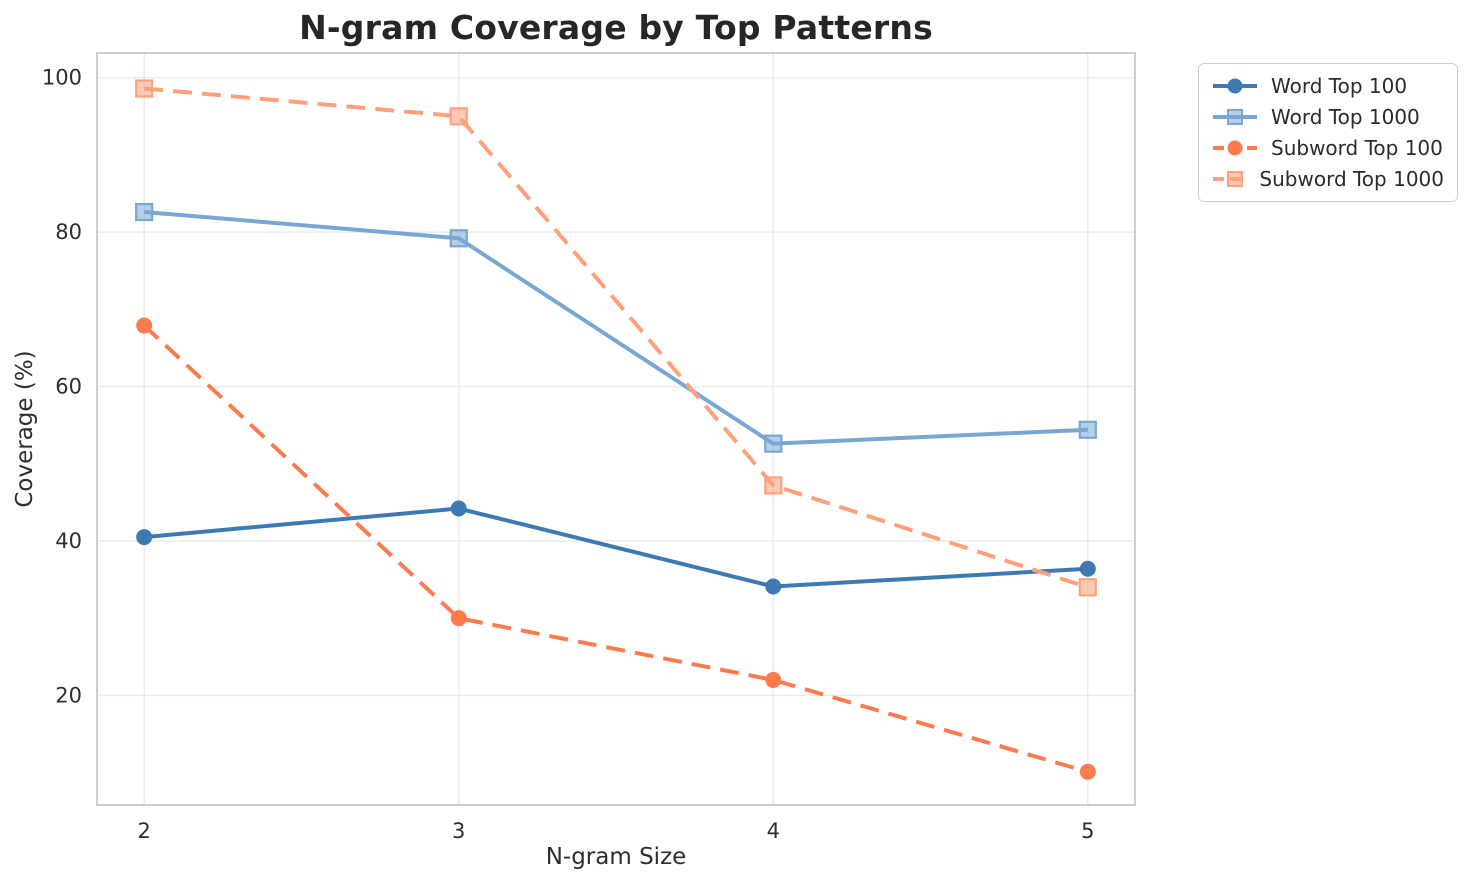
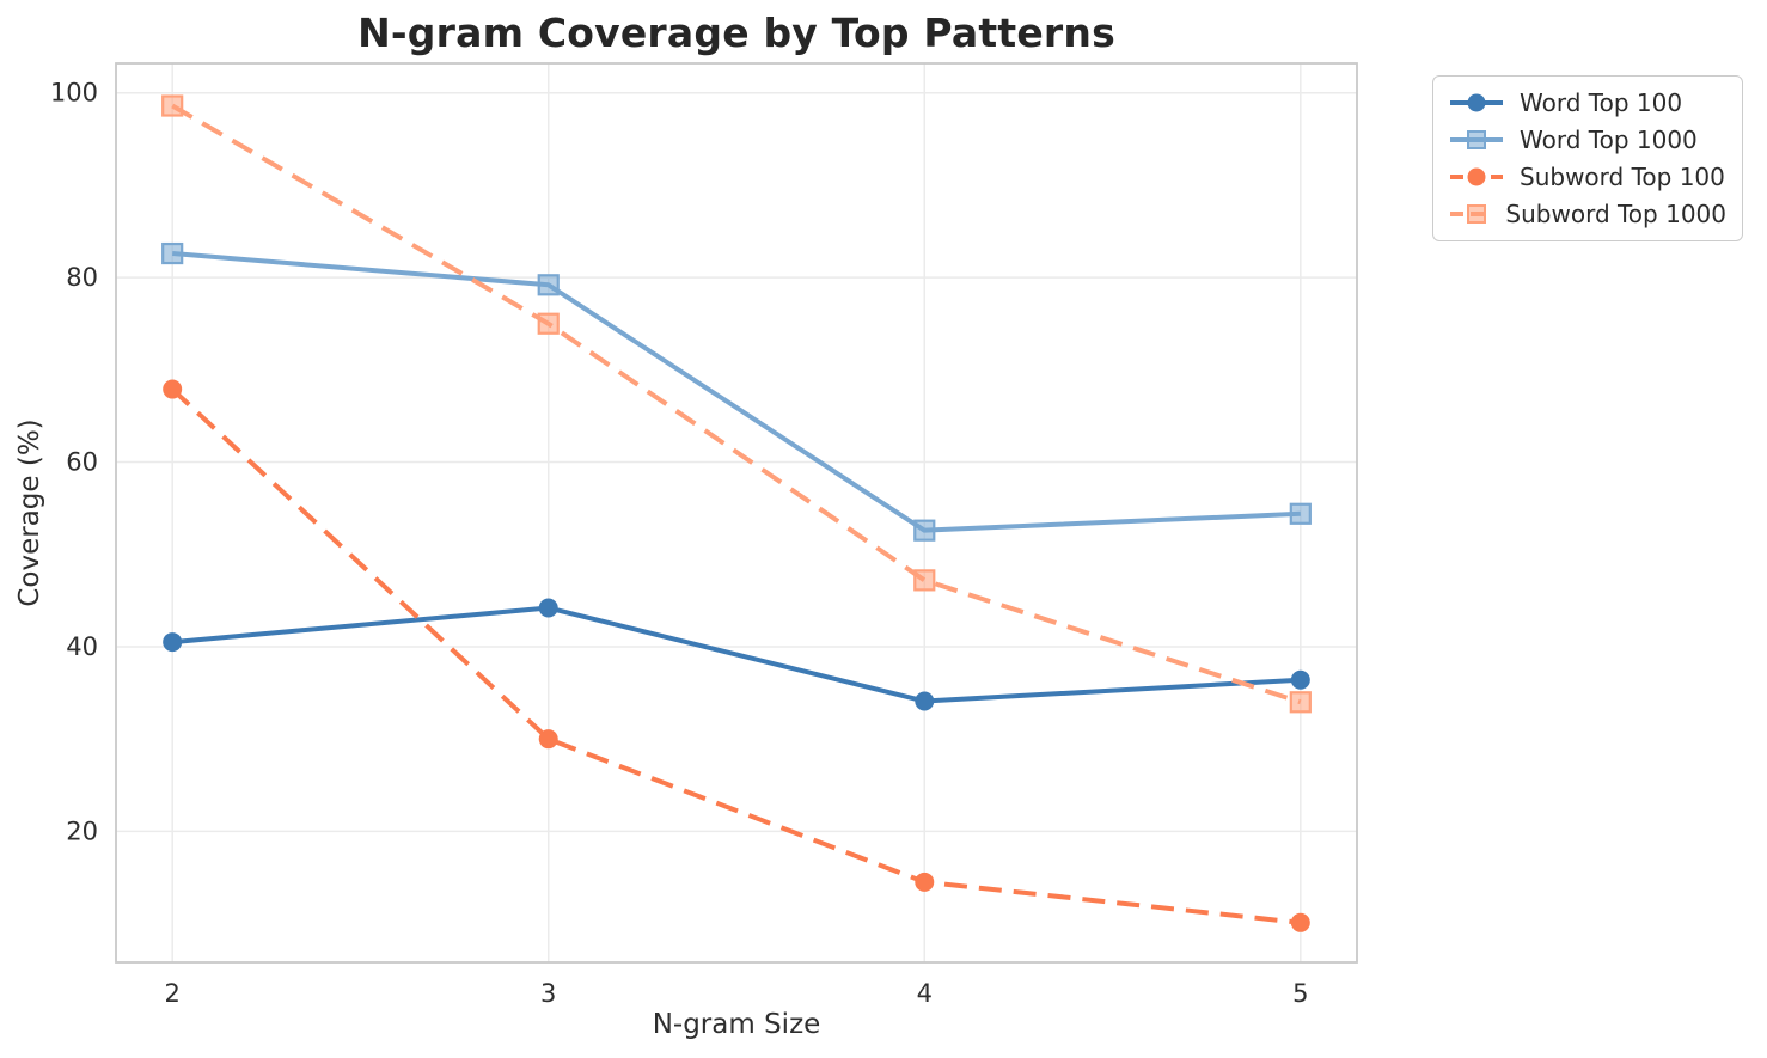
Subword Top 1000/3: 95 -> 75
Subword Top 100/4: 22 -> 14
